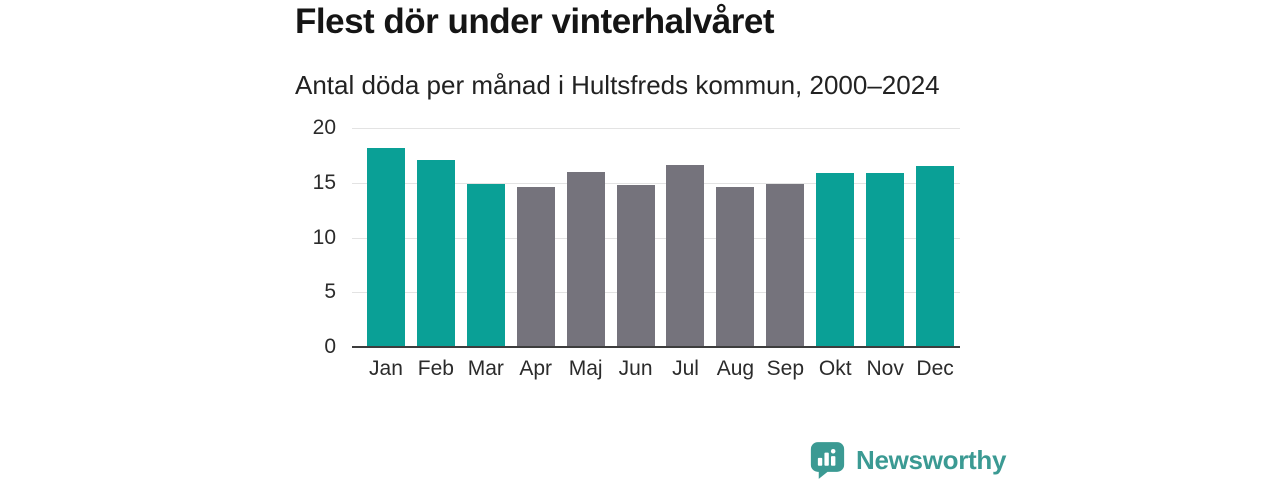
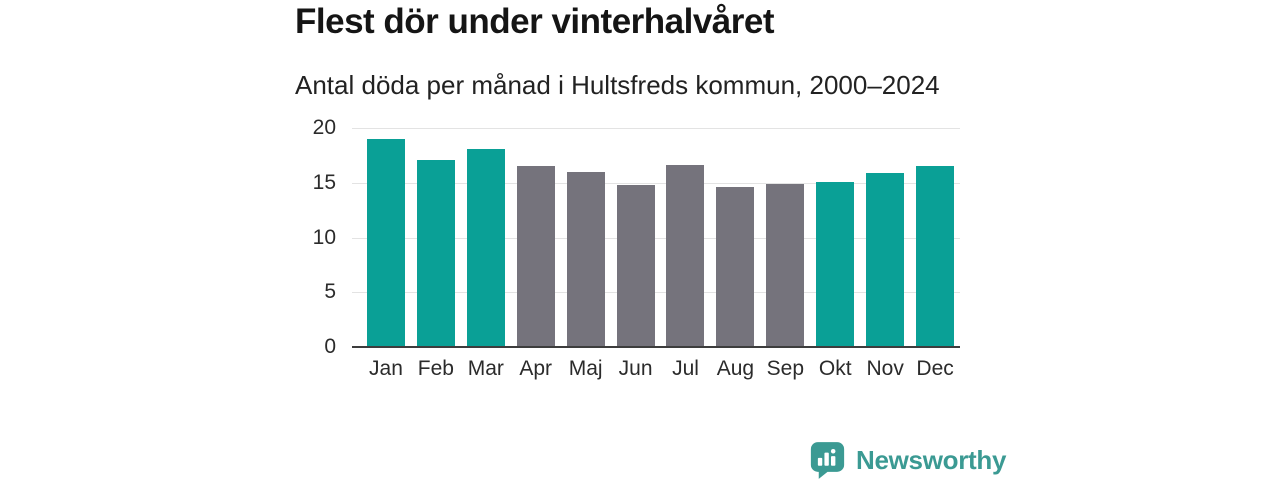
Jan: 18.2 -> 19.0
Mar: 14.9 -> 18.1
Apr: 14.6 -> 16.5
Okt: 15.9 -> 15.1
